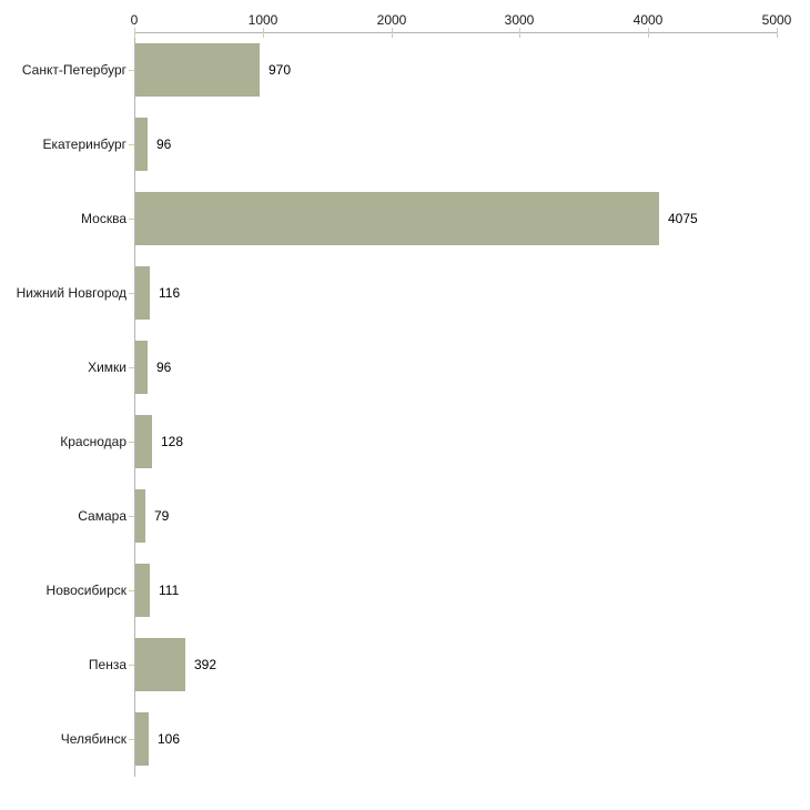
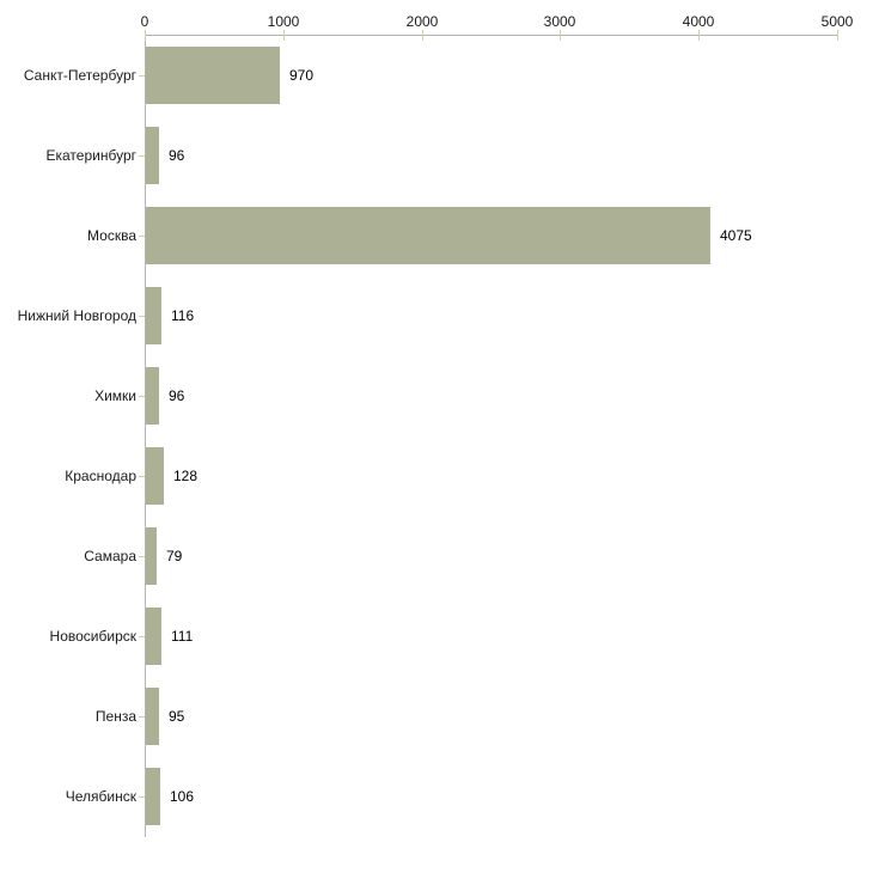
Пенза: 392 -> 95
